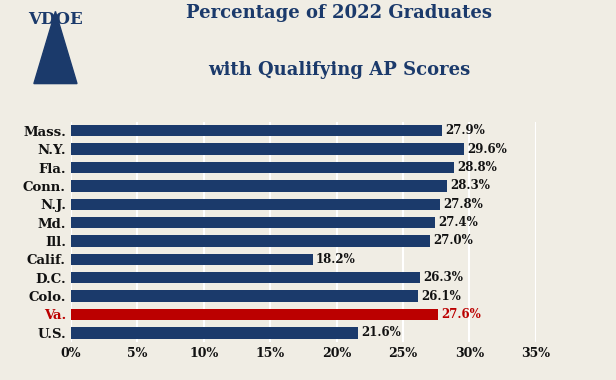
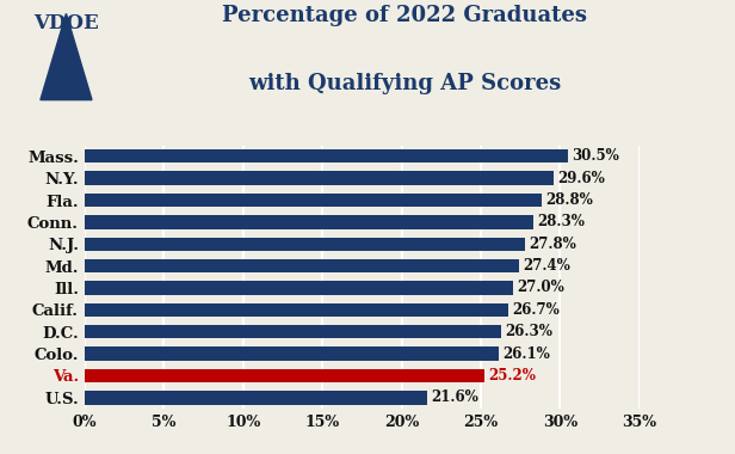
Mass.: 27.9% -> 30.5%
Calif.: 18.2% -> 26.7%
Va.: 27.6% -> 25.2%
